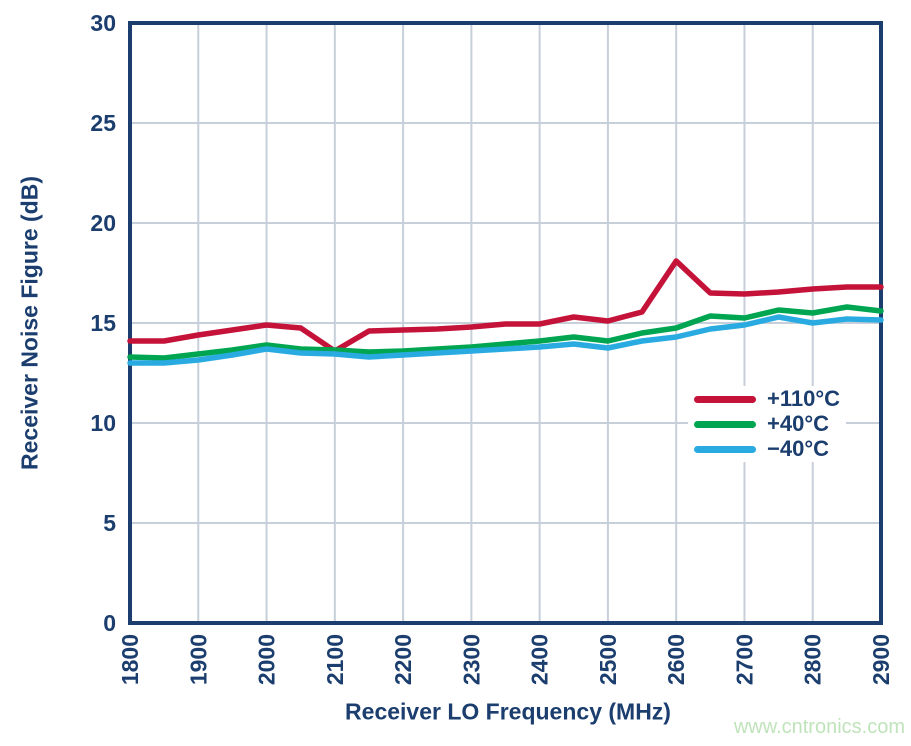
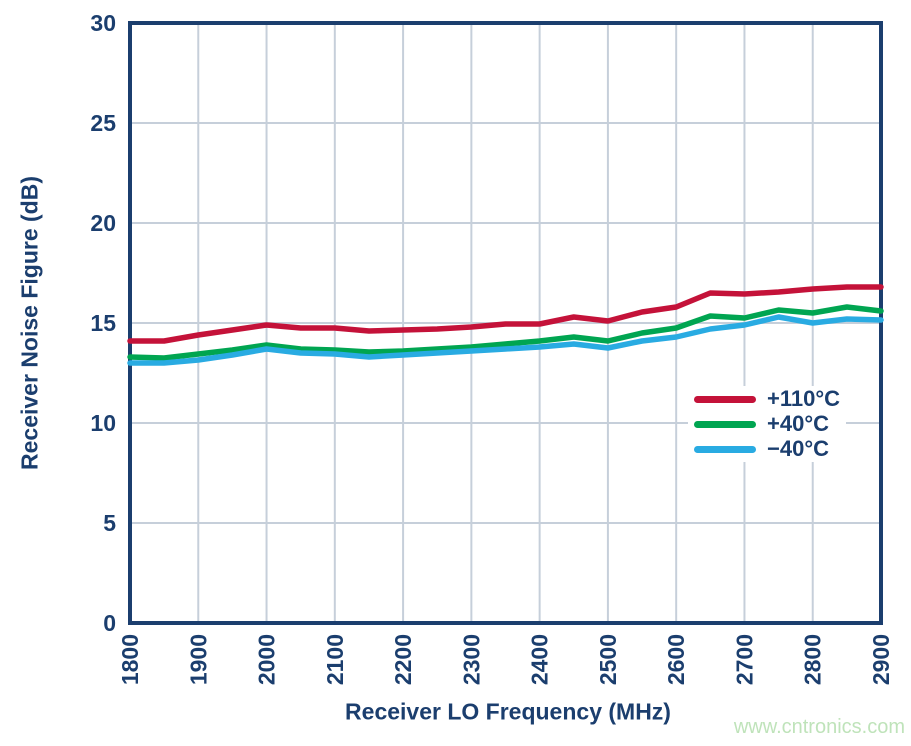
+110°C/2100: 13.6 -> 14.8
+110°C/2600: 18.1 -> 15.8
